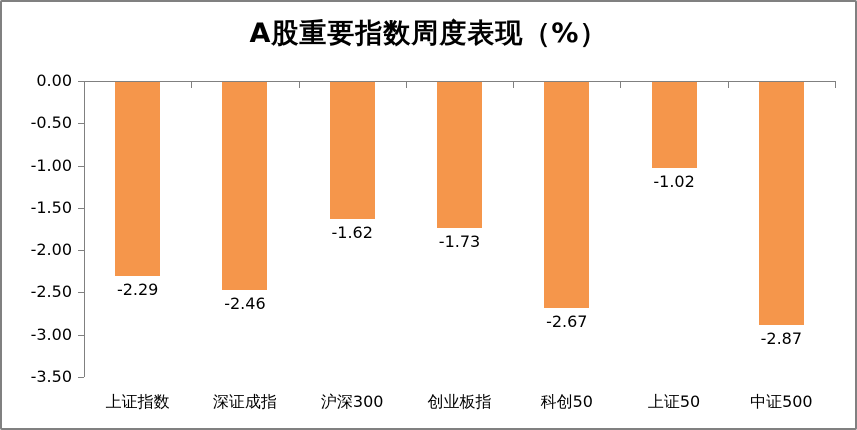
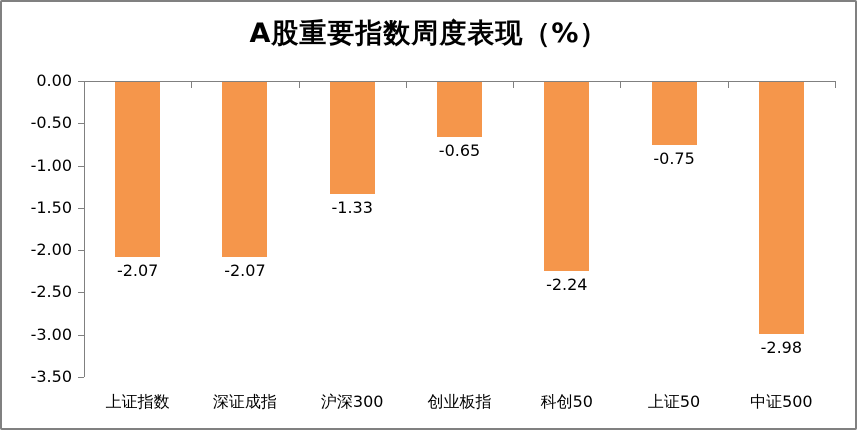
上证指数: -2.29 -> -2.07
深证成指: -2.46 -> -2.07
沪深300: -1.62 -> -1.33
创业板指: -1.73 -> -0.65
科创50: -2.67 -> -2.24
上证50: -1.02 -> -0.75
中证500: -2.87 -> -2.98
